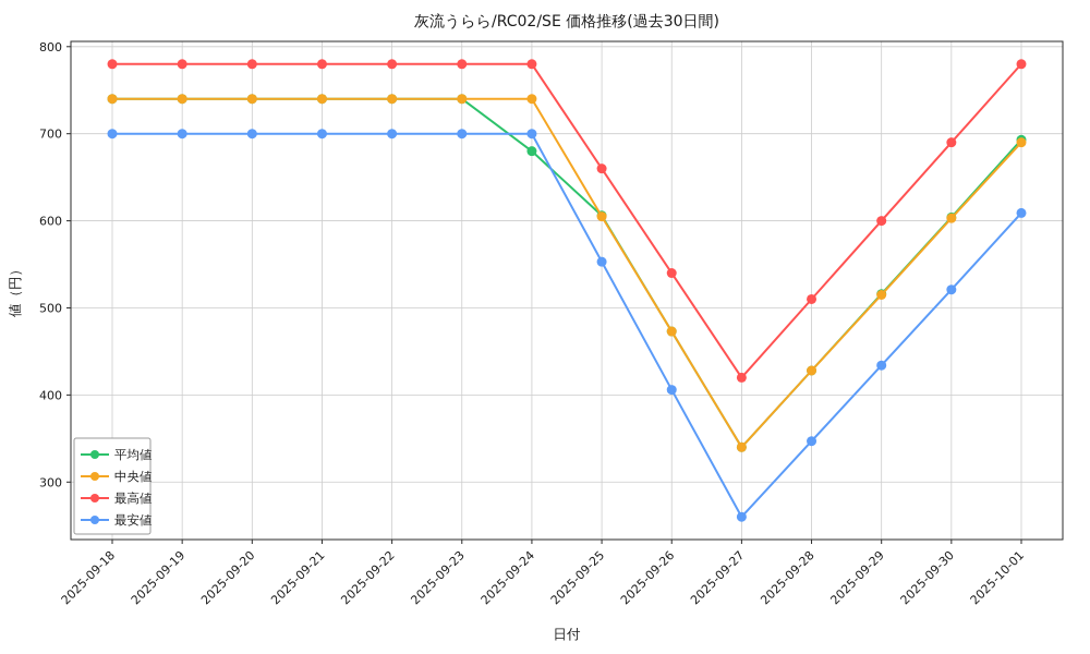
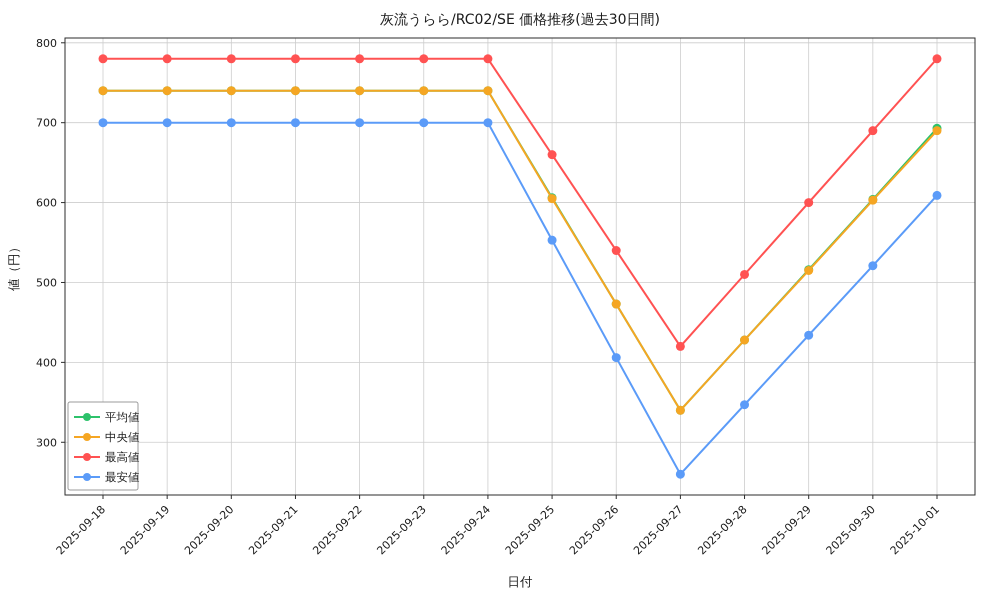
平均値/2025-09-24: 680 -> 740
